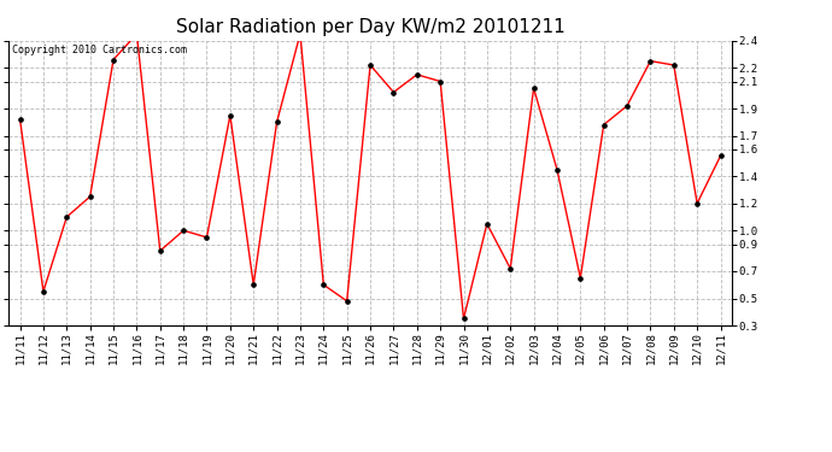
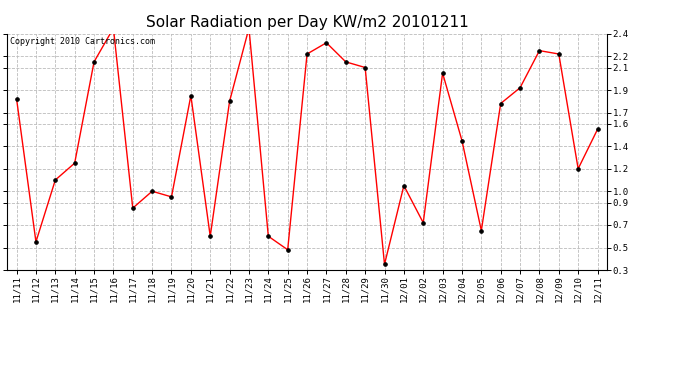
11/15: 2.26 -> 2.15
11/27: 2.02 -> 2.32
